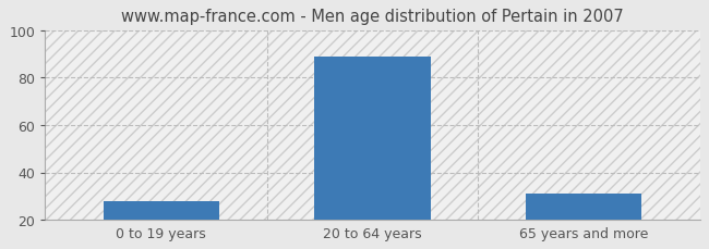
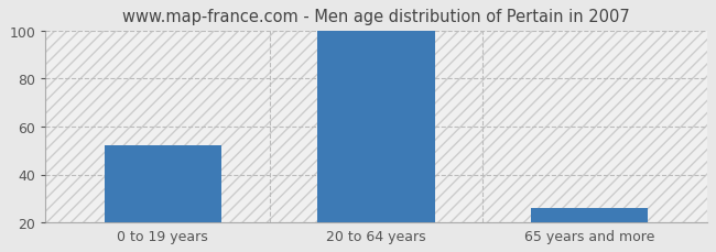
0 to 19 years: 28 -> 52
20 to 64 years: 89 -> 100
65 years and more: 31 -> 26
